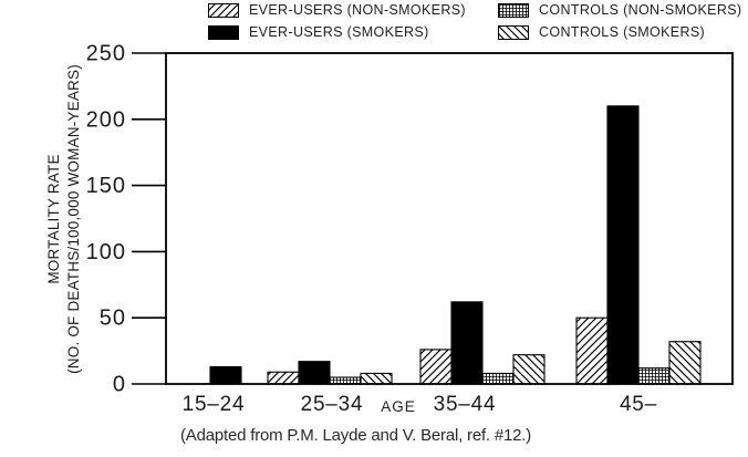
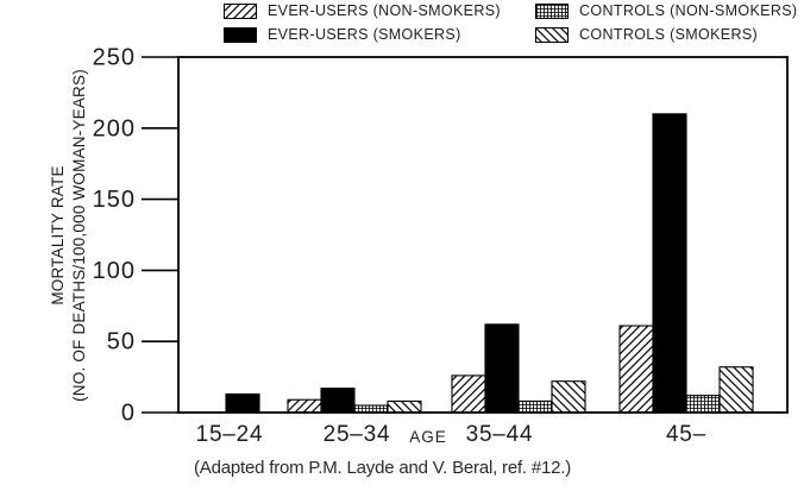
EVER-USERS (NON-SMOKERS)/45–: 50 -> 61
